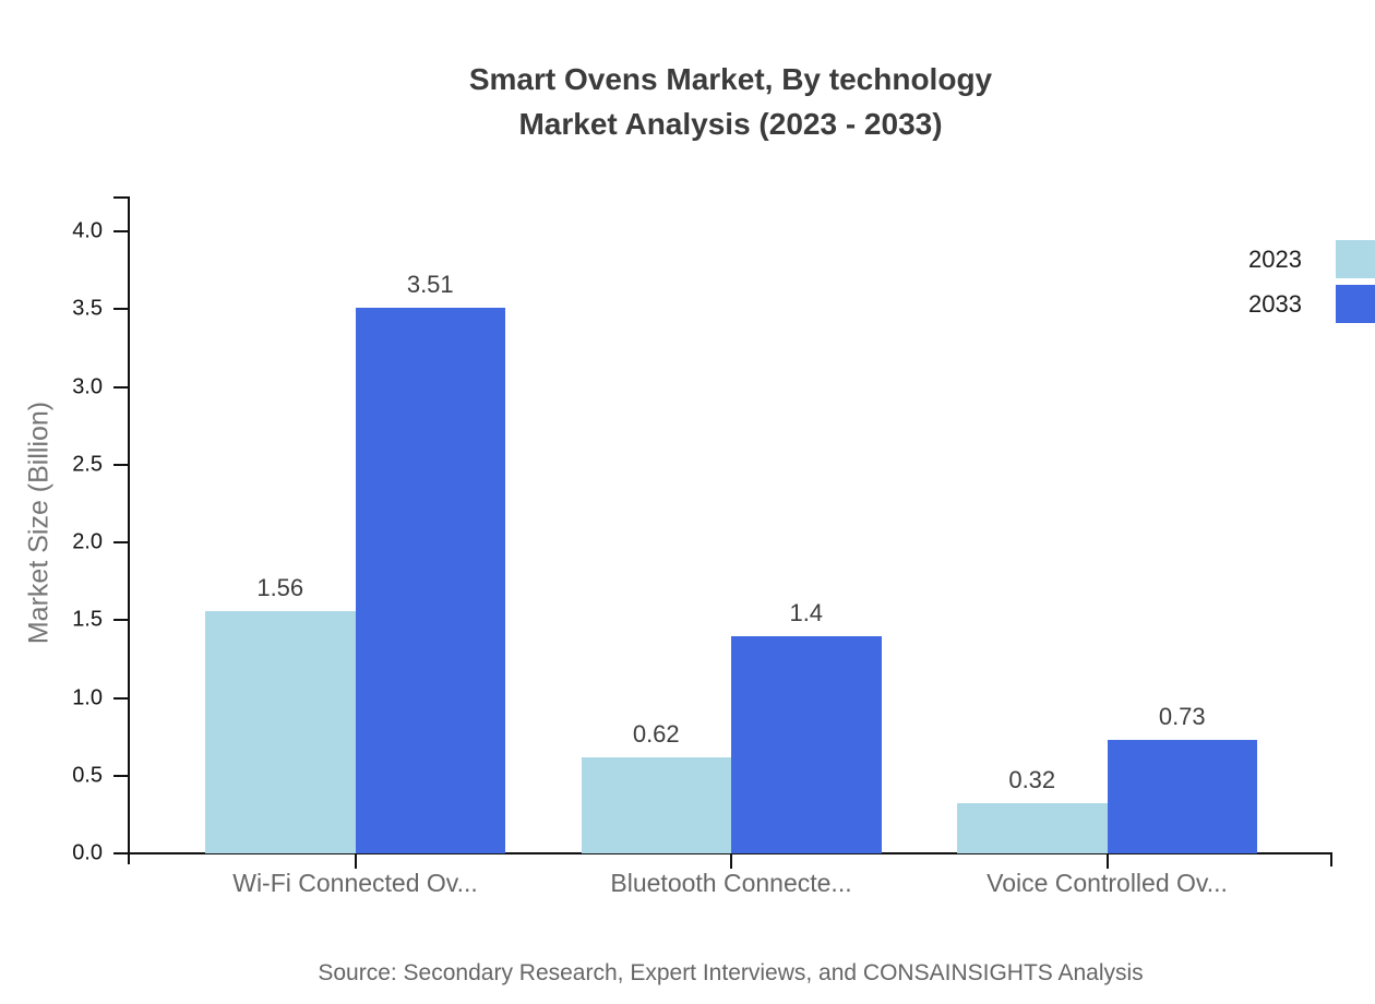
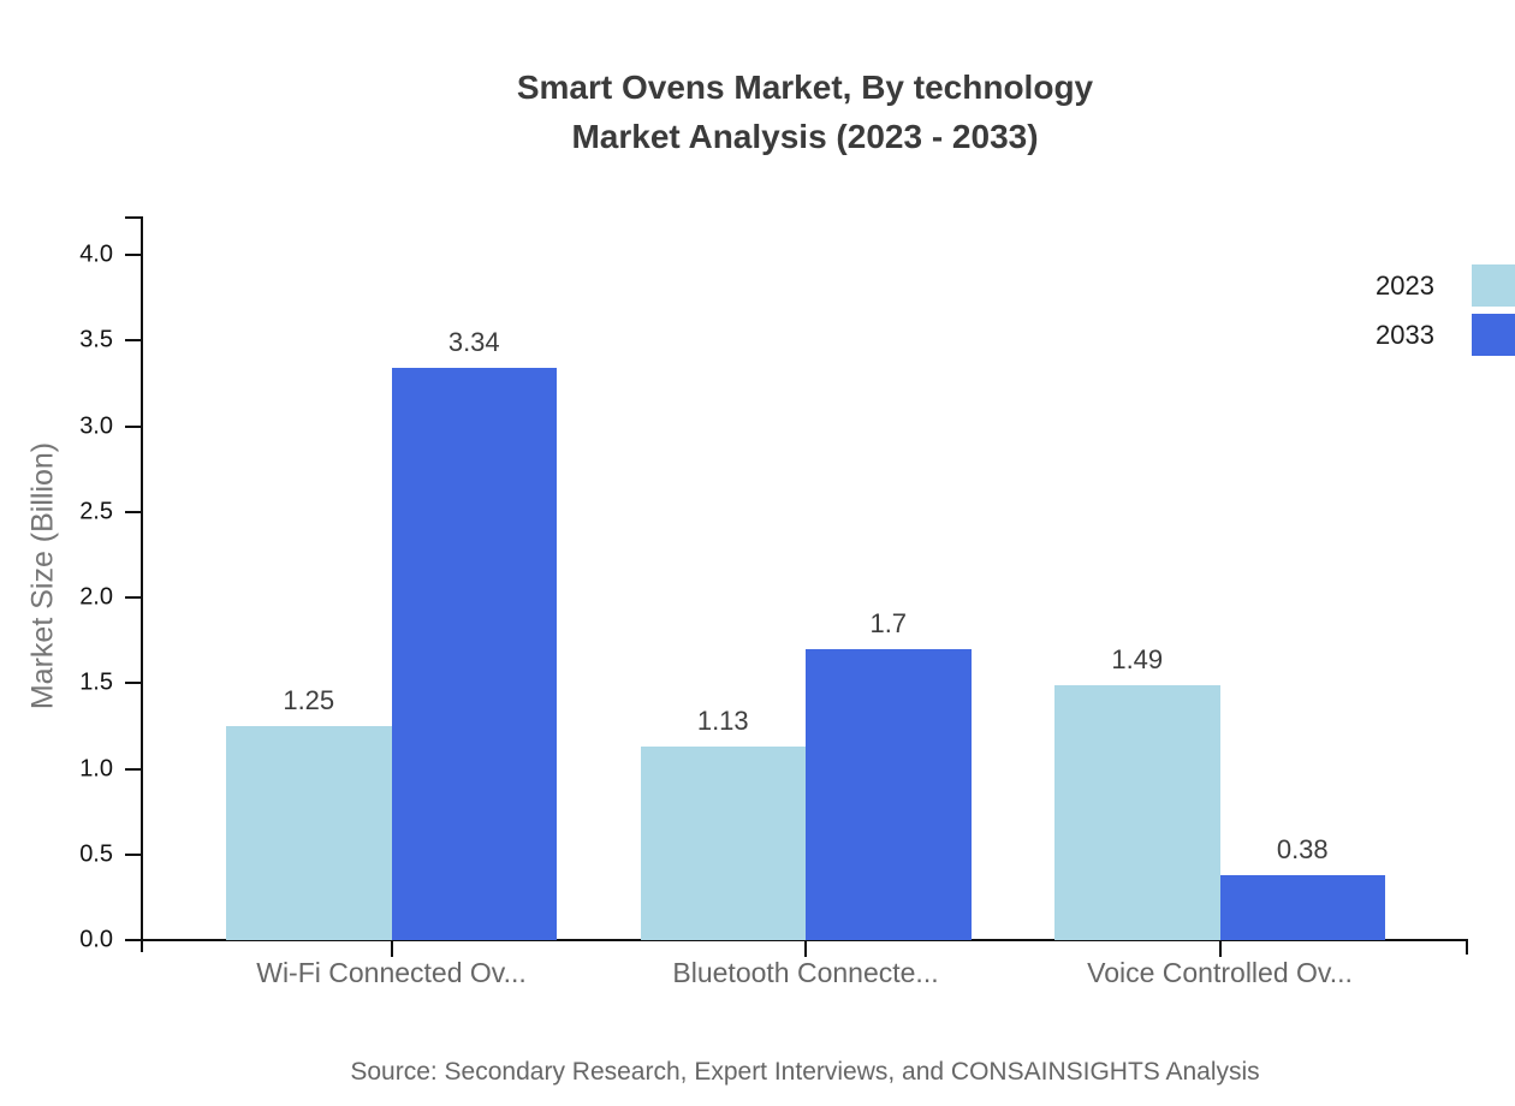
2023/Wi-Fi Connected Ov...: 1.56 -> 1.25
2033/Wi-Fi Connected Ov...: 3.51 -> 3.34
2023/Bluetooth Connecte...: 0.62 -> 1.13
2033/Bluetooth Connecte...: 1.4 -> 1.7
2023/Voice Controlled Ov...: 0.32 -> 1.49
2033/Voice Controlled Ov...: 0.73 -> 0.38
